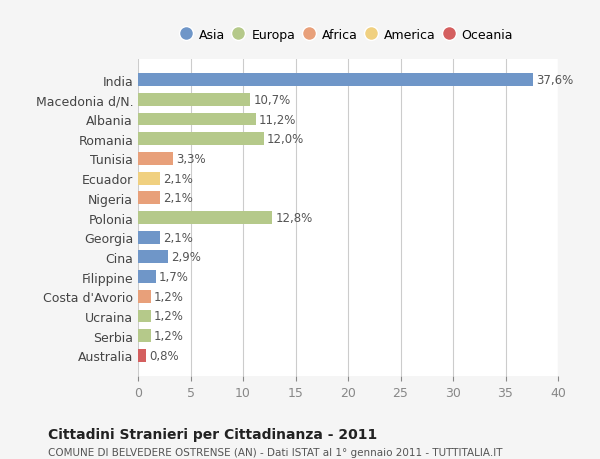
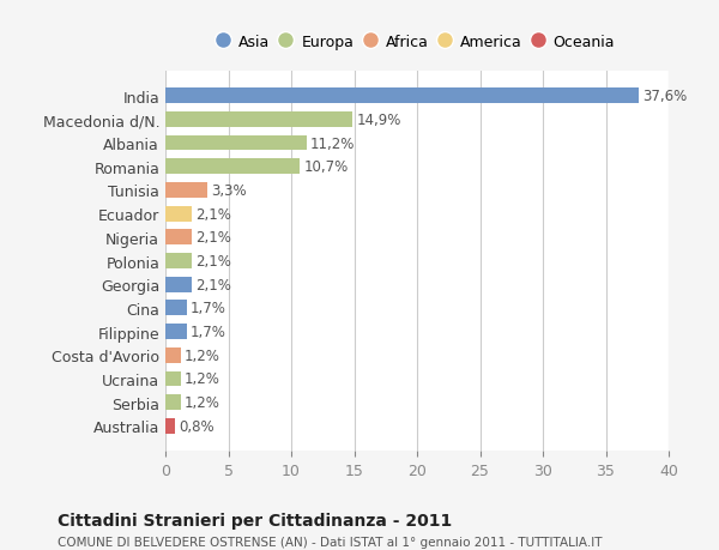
Macedonia d/N.: 10,7% -> 14,9%
Romania: 12,0% -> 10,7%
Polonia: 12,8% -> 2,1%
Cina: 2,9% -> 1,7%
